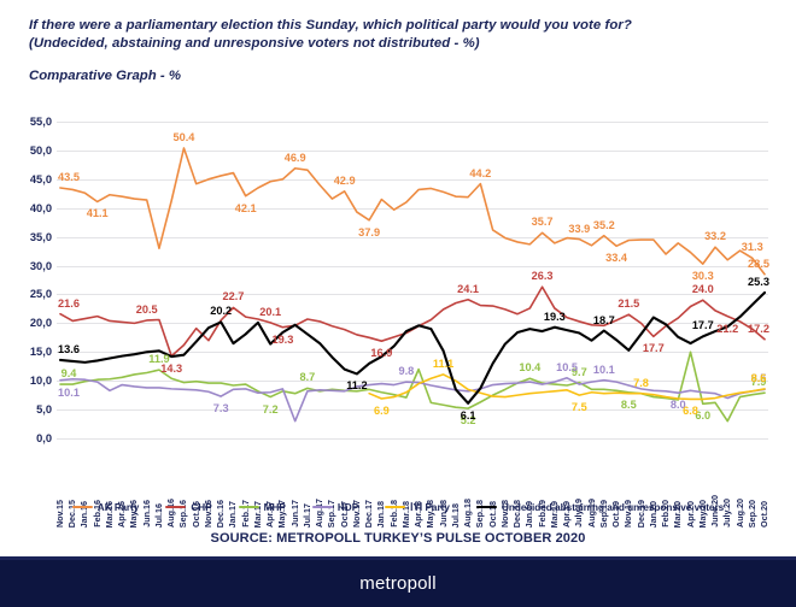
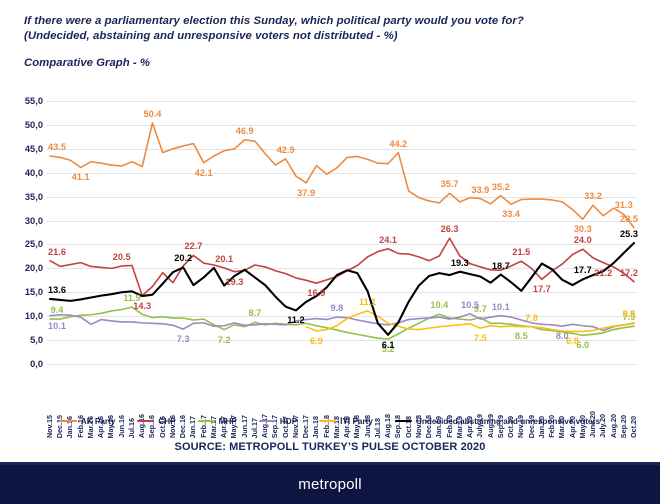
AK Party/Jul.16: 33 -> 42
HDP/Jun.17: 3 -> 8
MHP/Apr.18: 12 -> 7
AK Party/Feb.20: 32 -> 34
MHP/Apr.20: 15 -> 6
MHP/July.20: 3 -> 6
